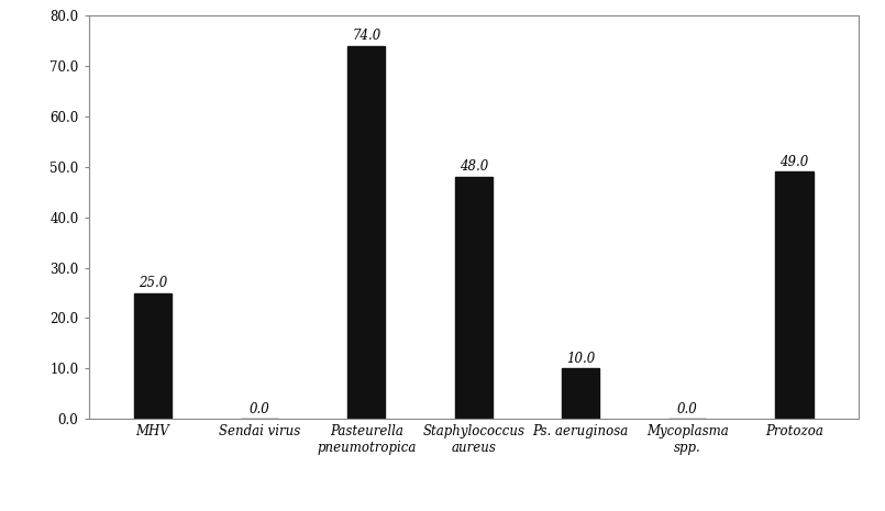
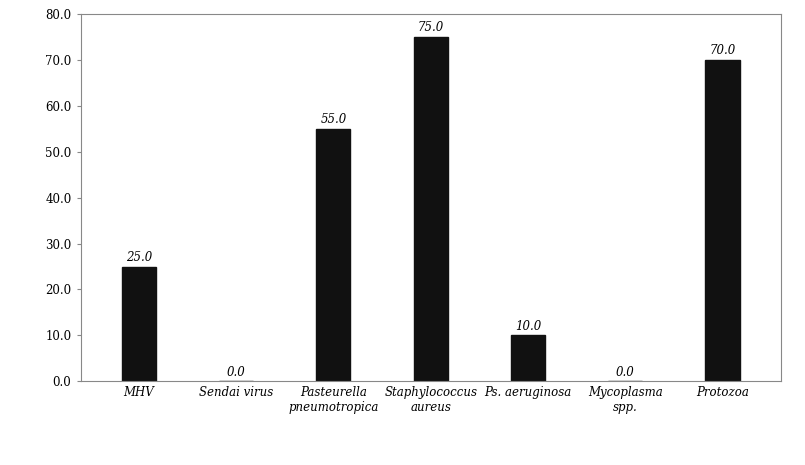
Pasteurella pneumotropica: 74.0 -> 55.0
Staphylococcus aureus: 48.0 -> 75.0
Protozoa: 49.0 -> 70.0
